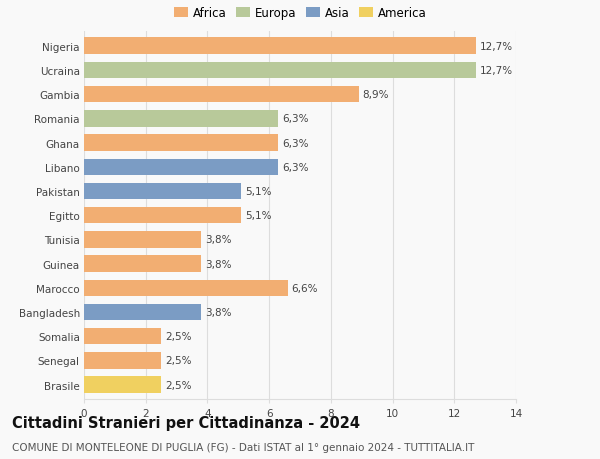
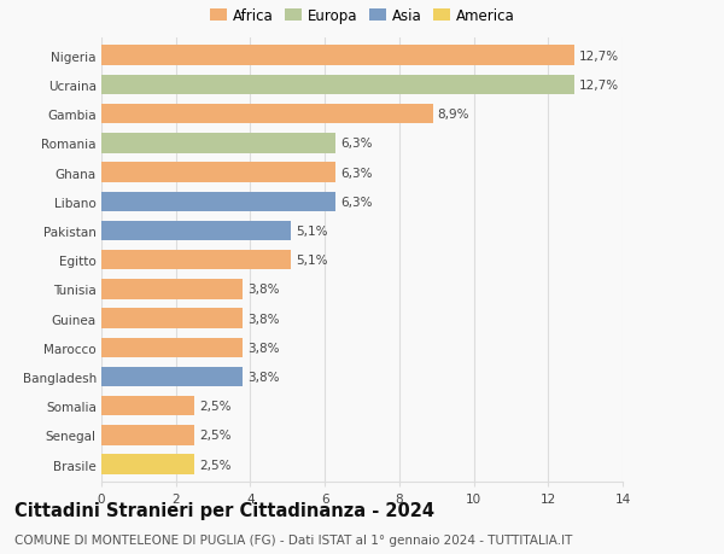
Marocco: 6,6% -> 3,8%
